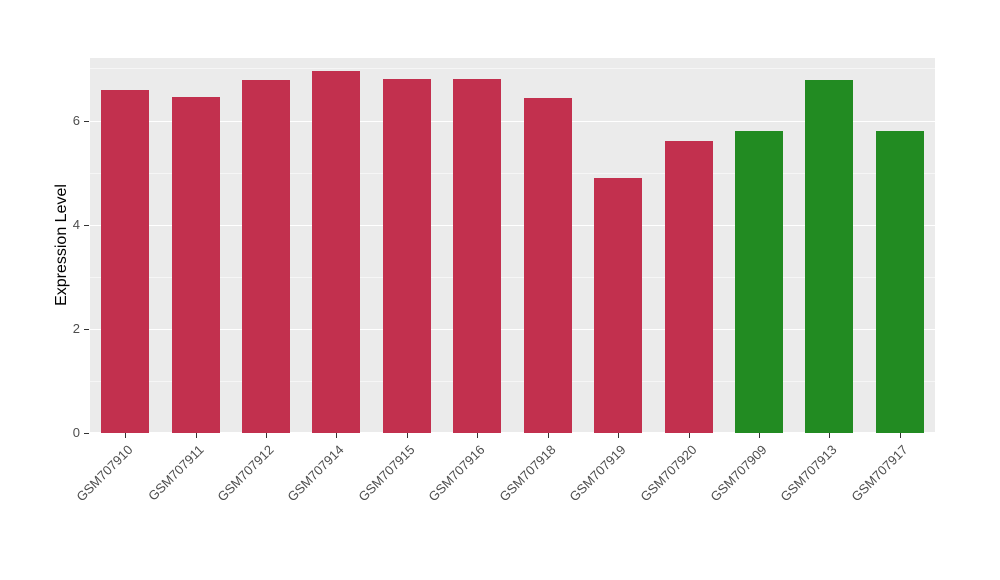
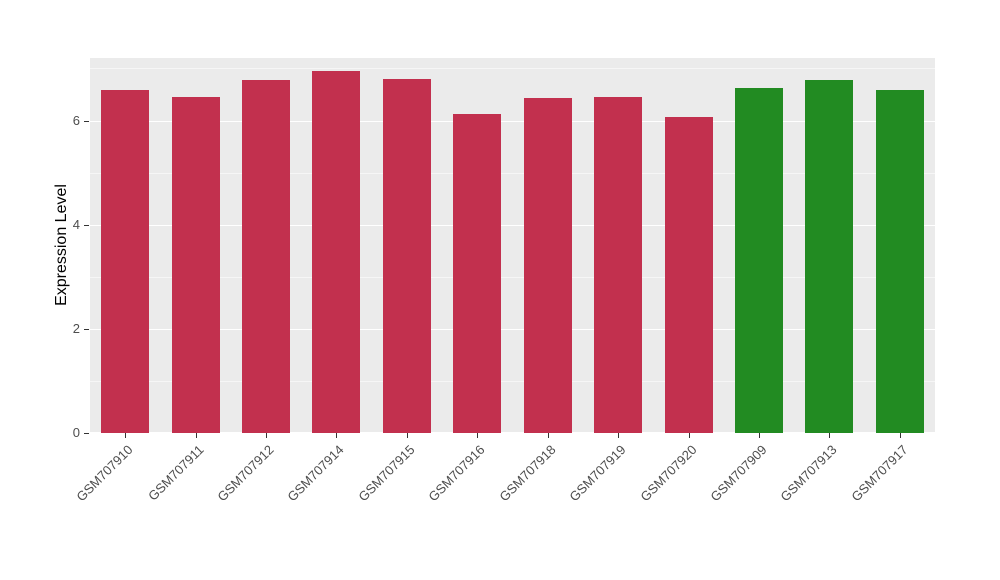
GSM707916: 6.8 -> 6.1
GSM707919: 4.9 -> 6.5
GSM707920: 5.6 -> 6.1
GSM707909: 5.8 -> 6.6
GSM707917: 5.8 -> 6.6
